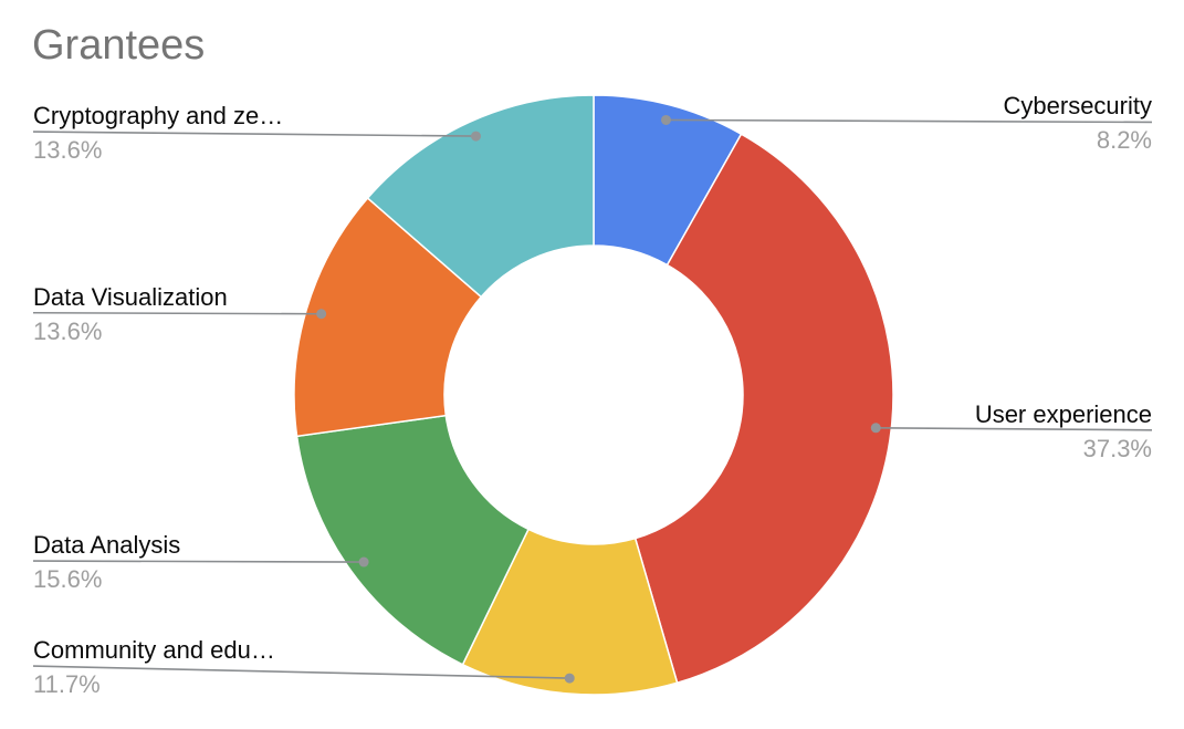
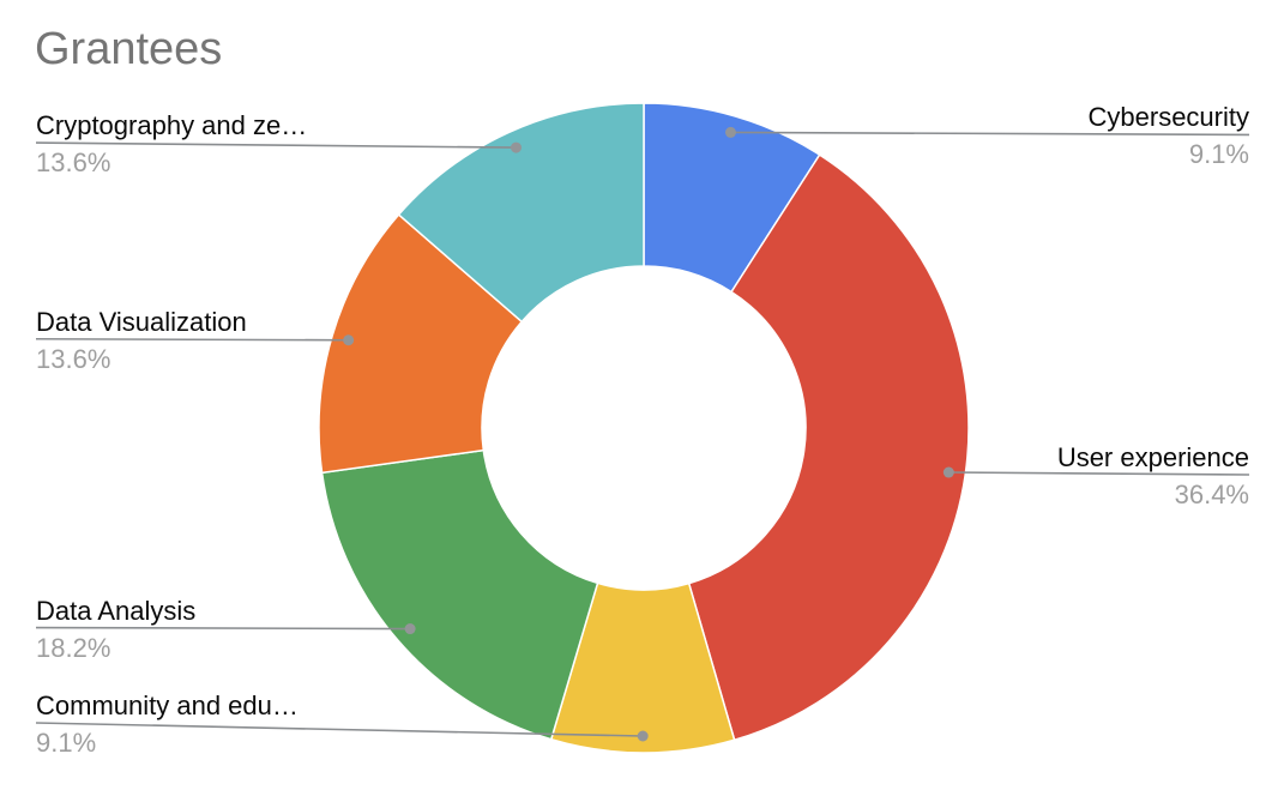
Cybersecurity: 8.2% -> 9.1%
User experience: 37.3% -> 36.4%
Community and edu…: 11.7% -> 9.1%
Data Analysis: 15.6% -> 18.2%
